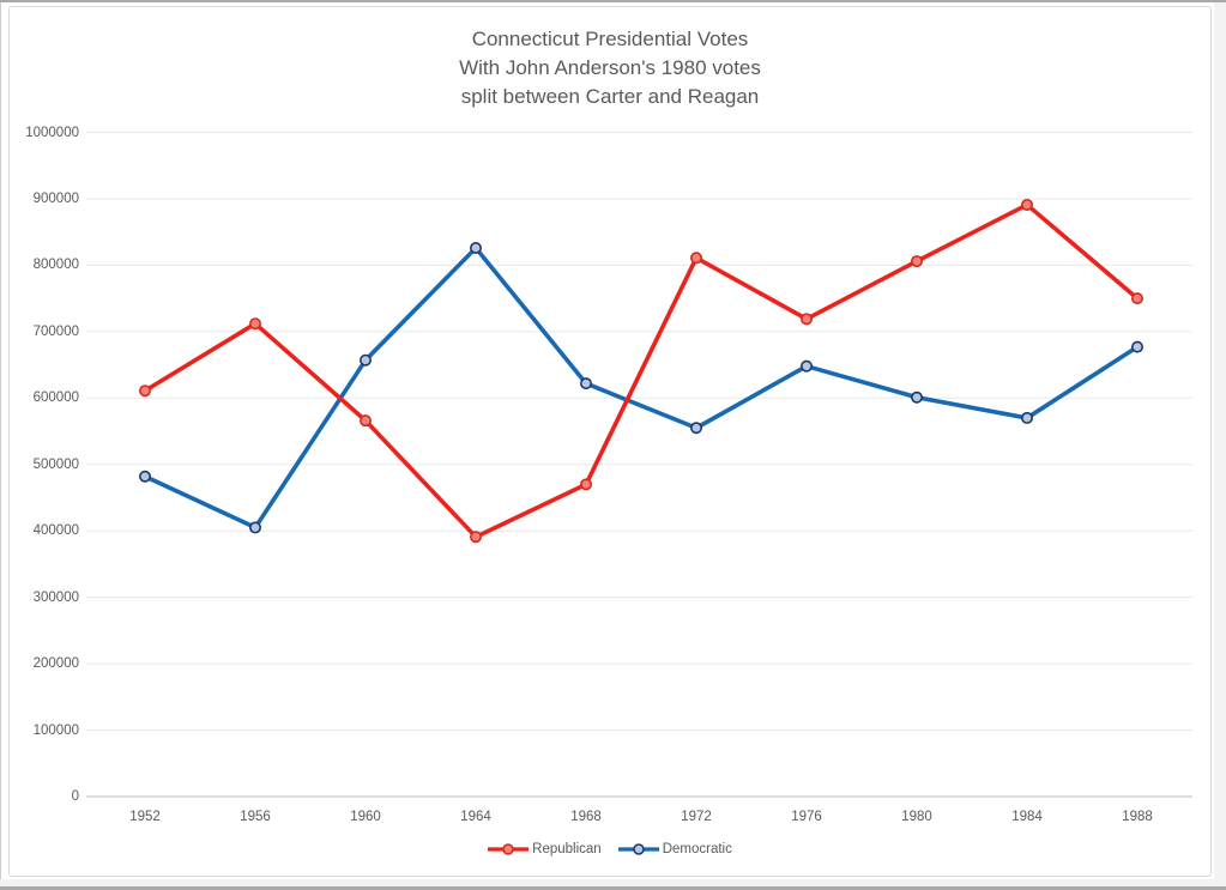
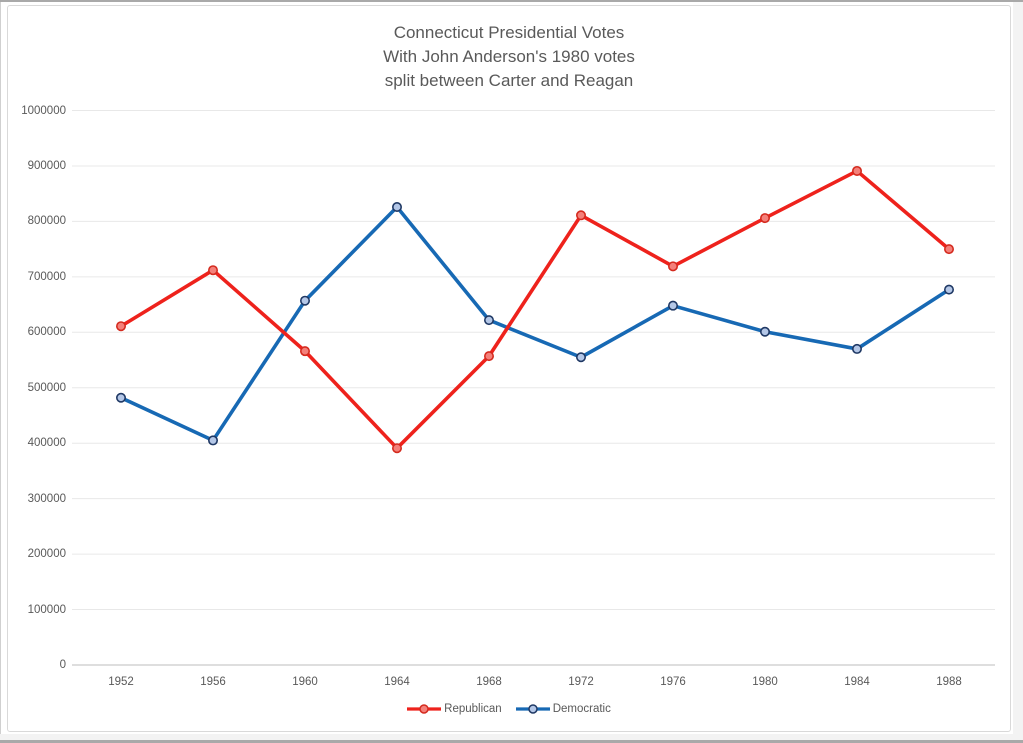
Republican/1968: 470000 -> 560000
